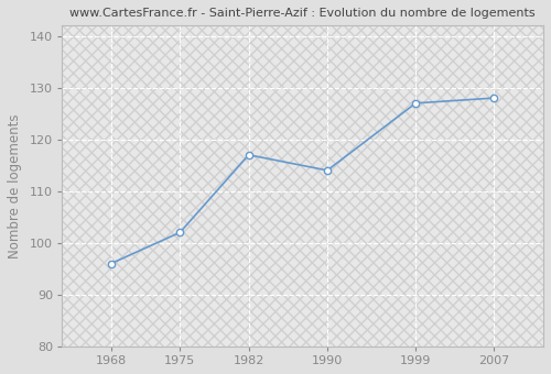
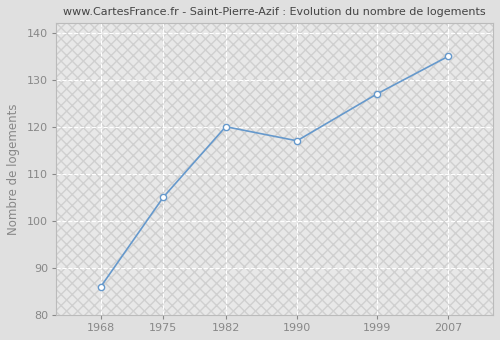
1968: 96 -> 86
1975: 102 -> 105
1982: 117 -> 120
1990: 114 -> 117
2007: 128 -> 135
